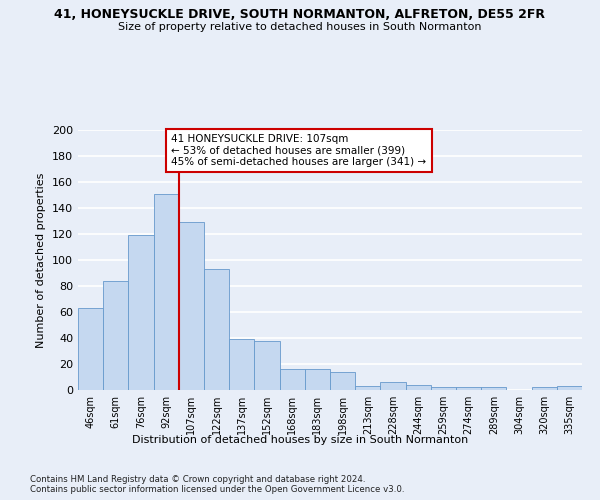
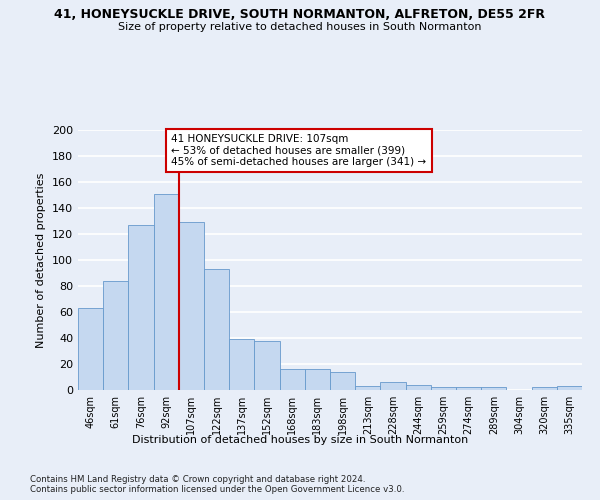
76sqm: 119 -> 127
